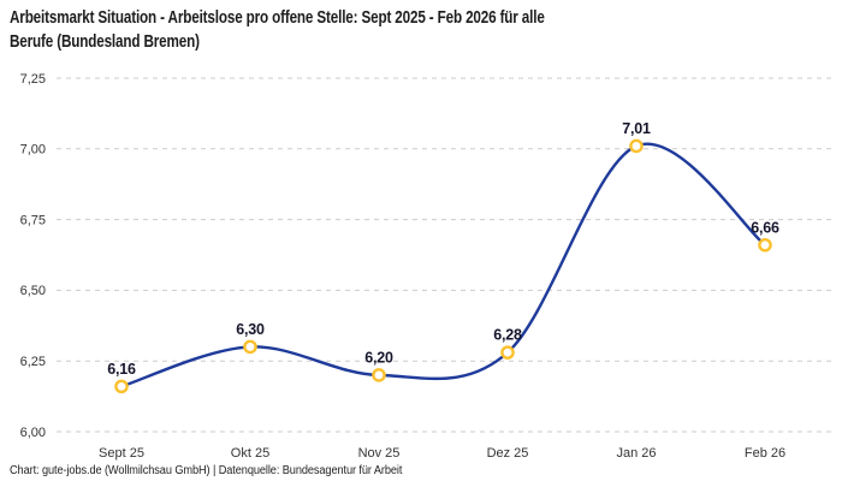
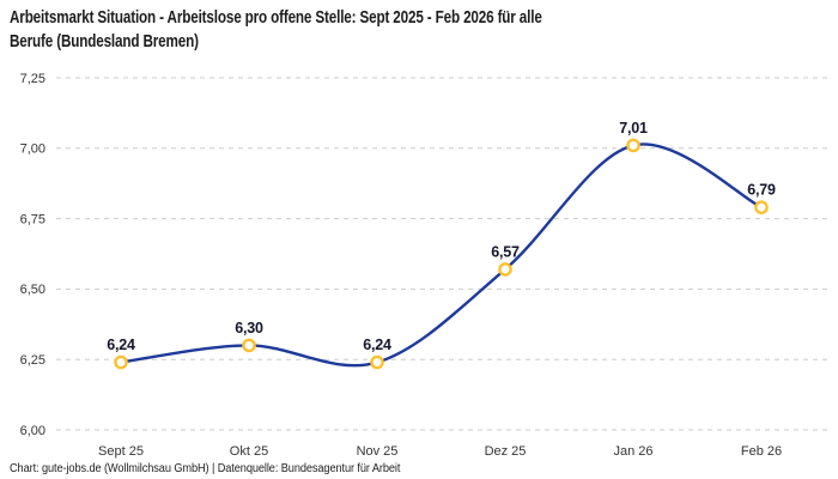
Sept 25: 6,16 -> 6,24
Nov 25: 6,20 -> 6,24
Dez 25: 6,28 -> 6,57
Feb 26: 6,66 -> 6,79
